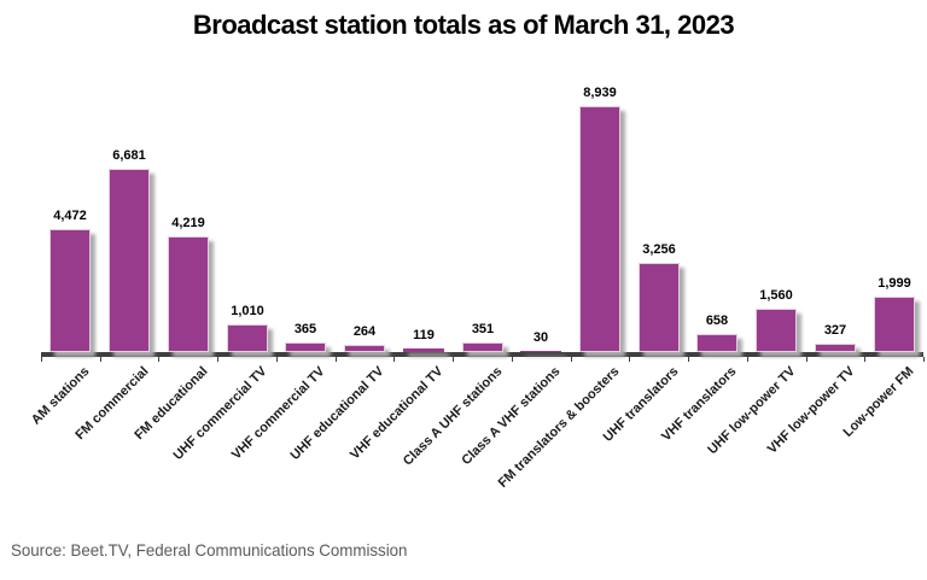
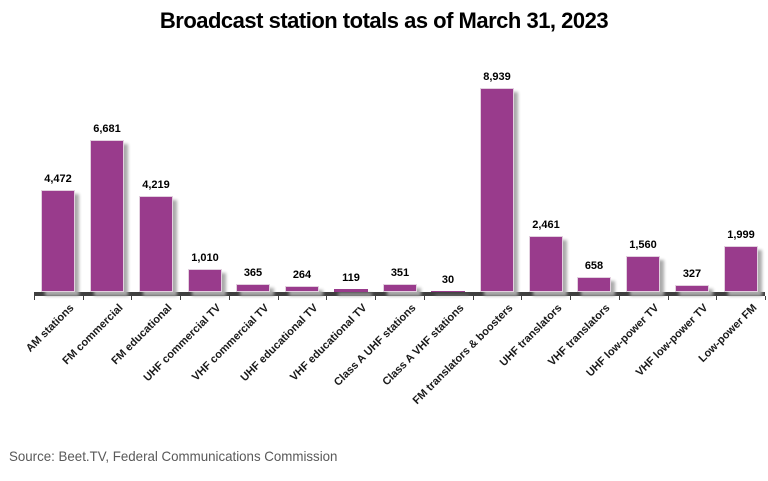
UHF translators: 3,256 -> 2,461
